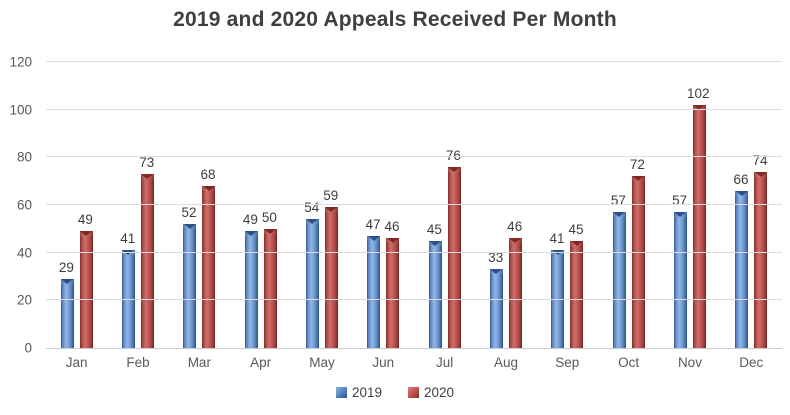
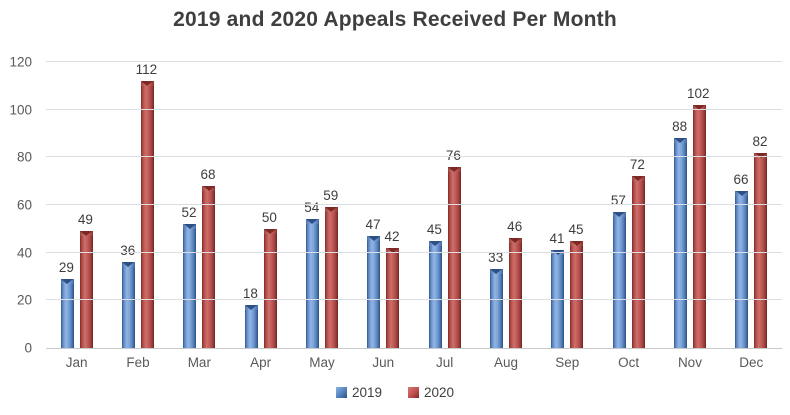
2019/Feb: 41 -> 36
2020/Feb: 73 -> 112
2019/Apr: 49 -> 18
2020/Jun: 46 -> 42
2019/Nov: 57 -> 88
2020/Dec: 74 -> 82
